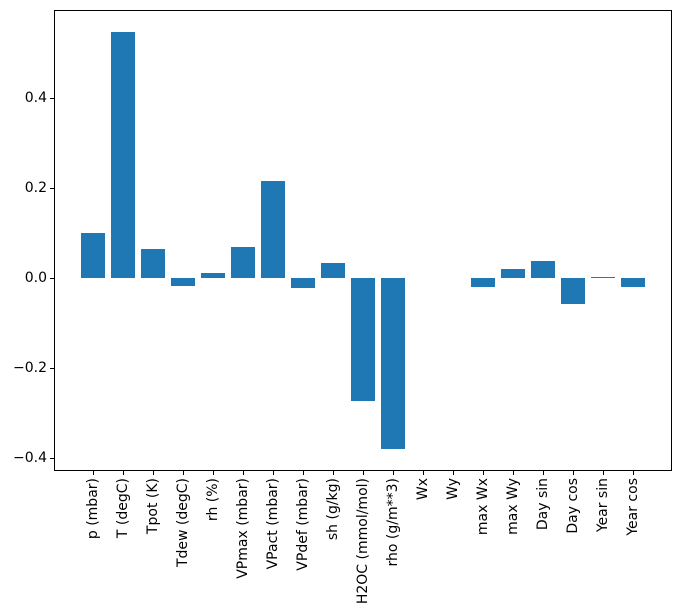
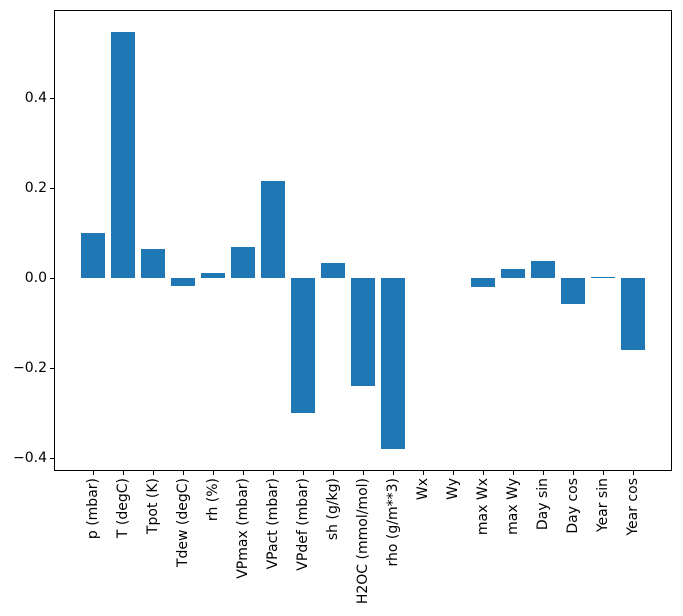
VPdef (mbar): -0.02 -> -0.30
H2OC (mmol/mol): -0.27 -> -0.24
Year cos: -0.02 -> -0.16
